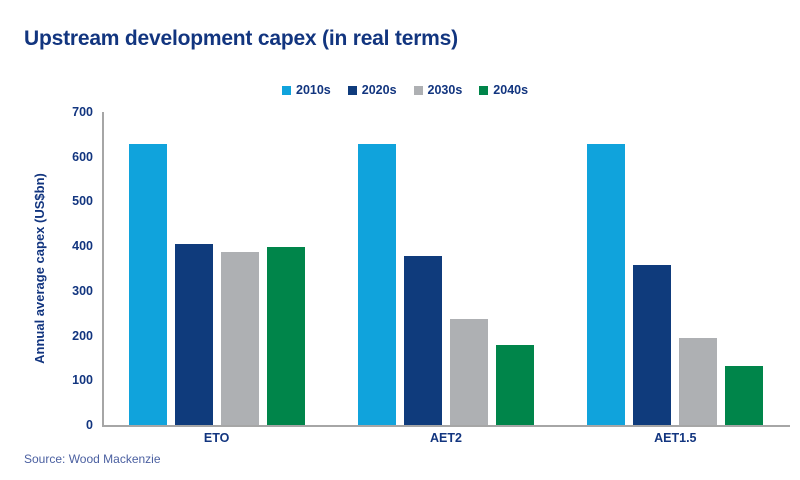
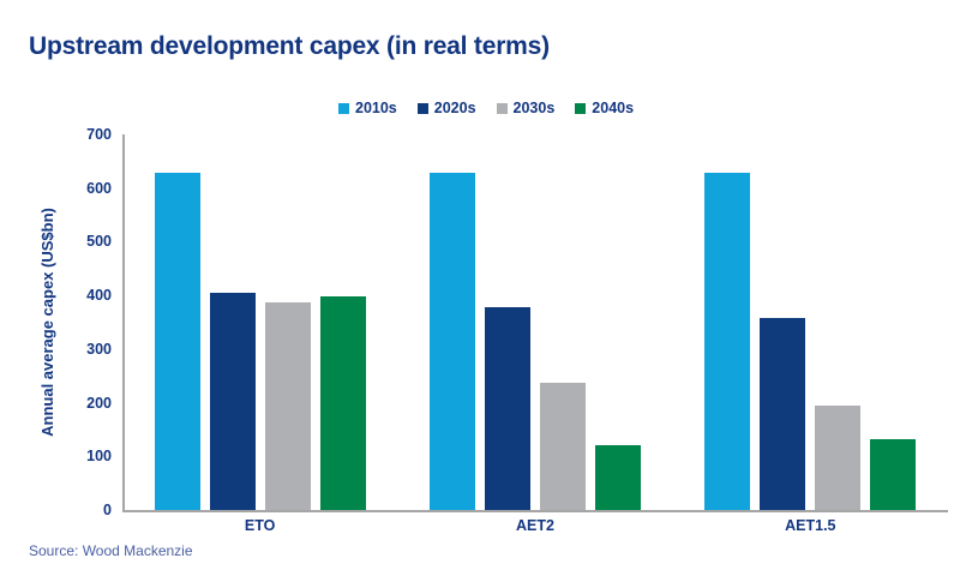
2040s/AET2: 180 -> 120
